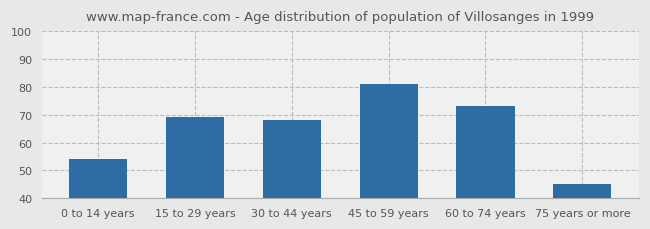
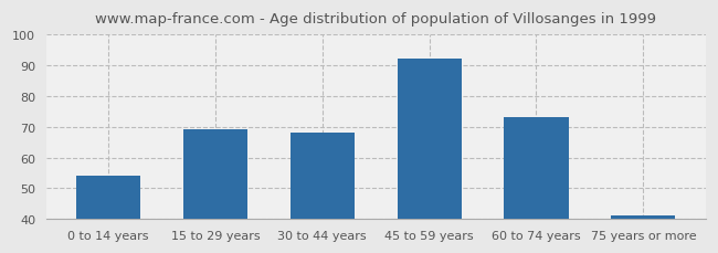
45 to 59 years: 81 -> 92
75 years or more: 45 -> 41
